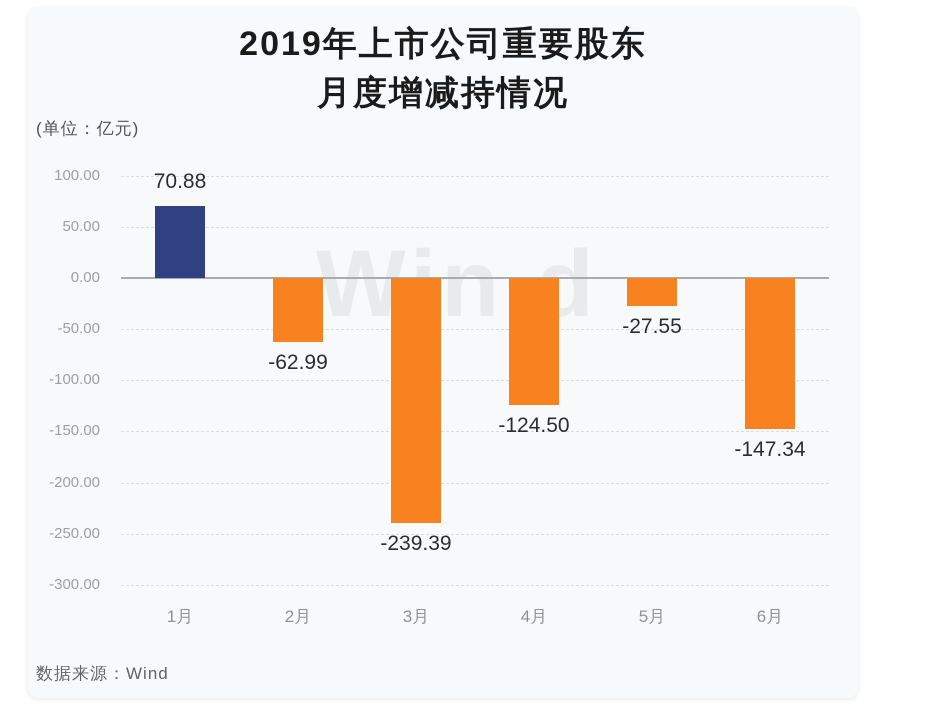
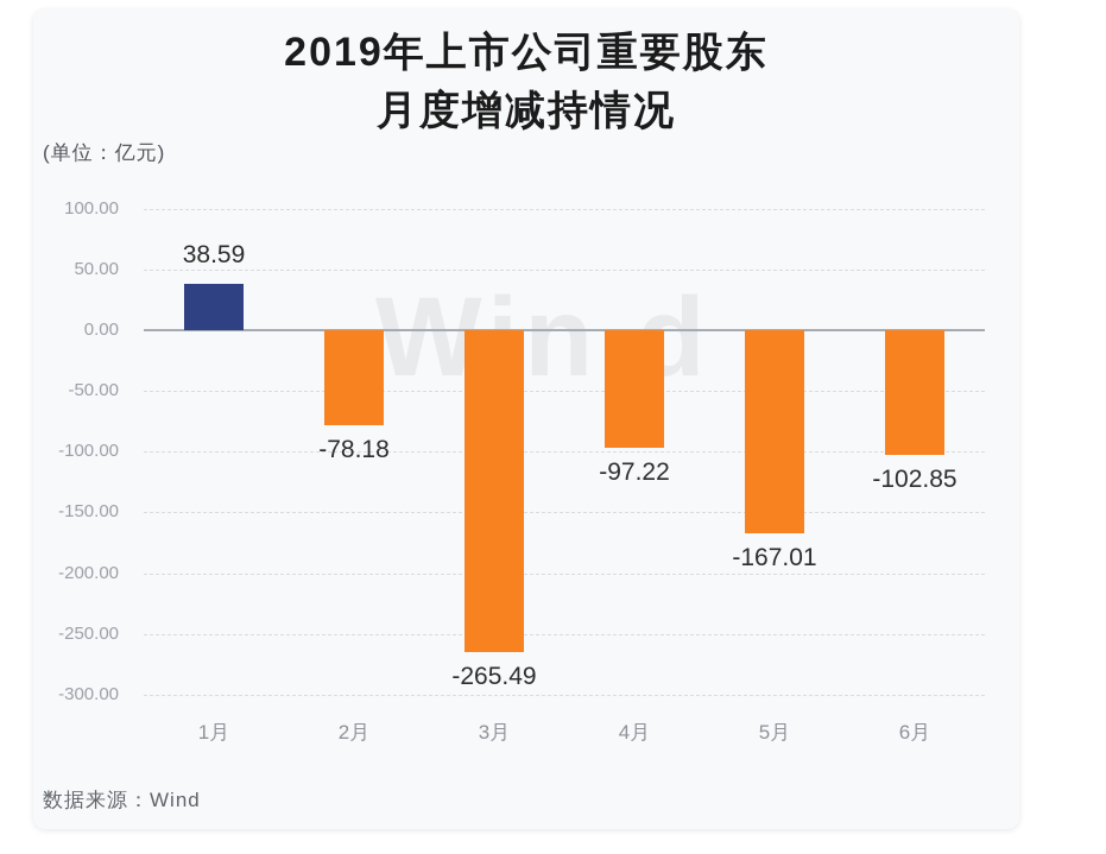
1月: 70.88 -> 38.59
2月: -62.99 -> -78.18
3月: -239.39 -> -265.49
4月: -124.50 -> -97.22
5月: -27.55 -> -167.01
6月: -147.34 -> -102.85
